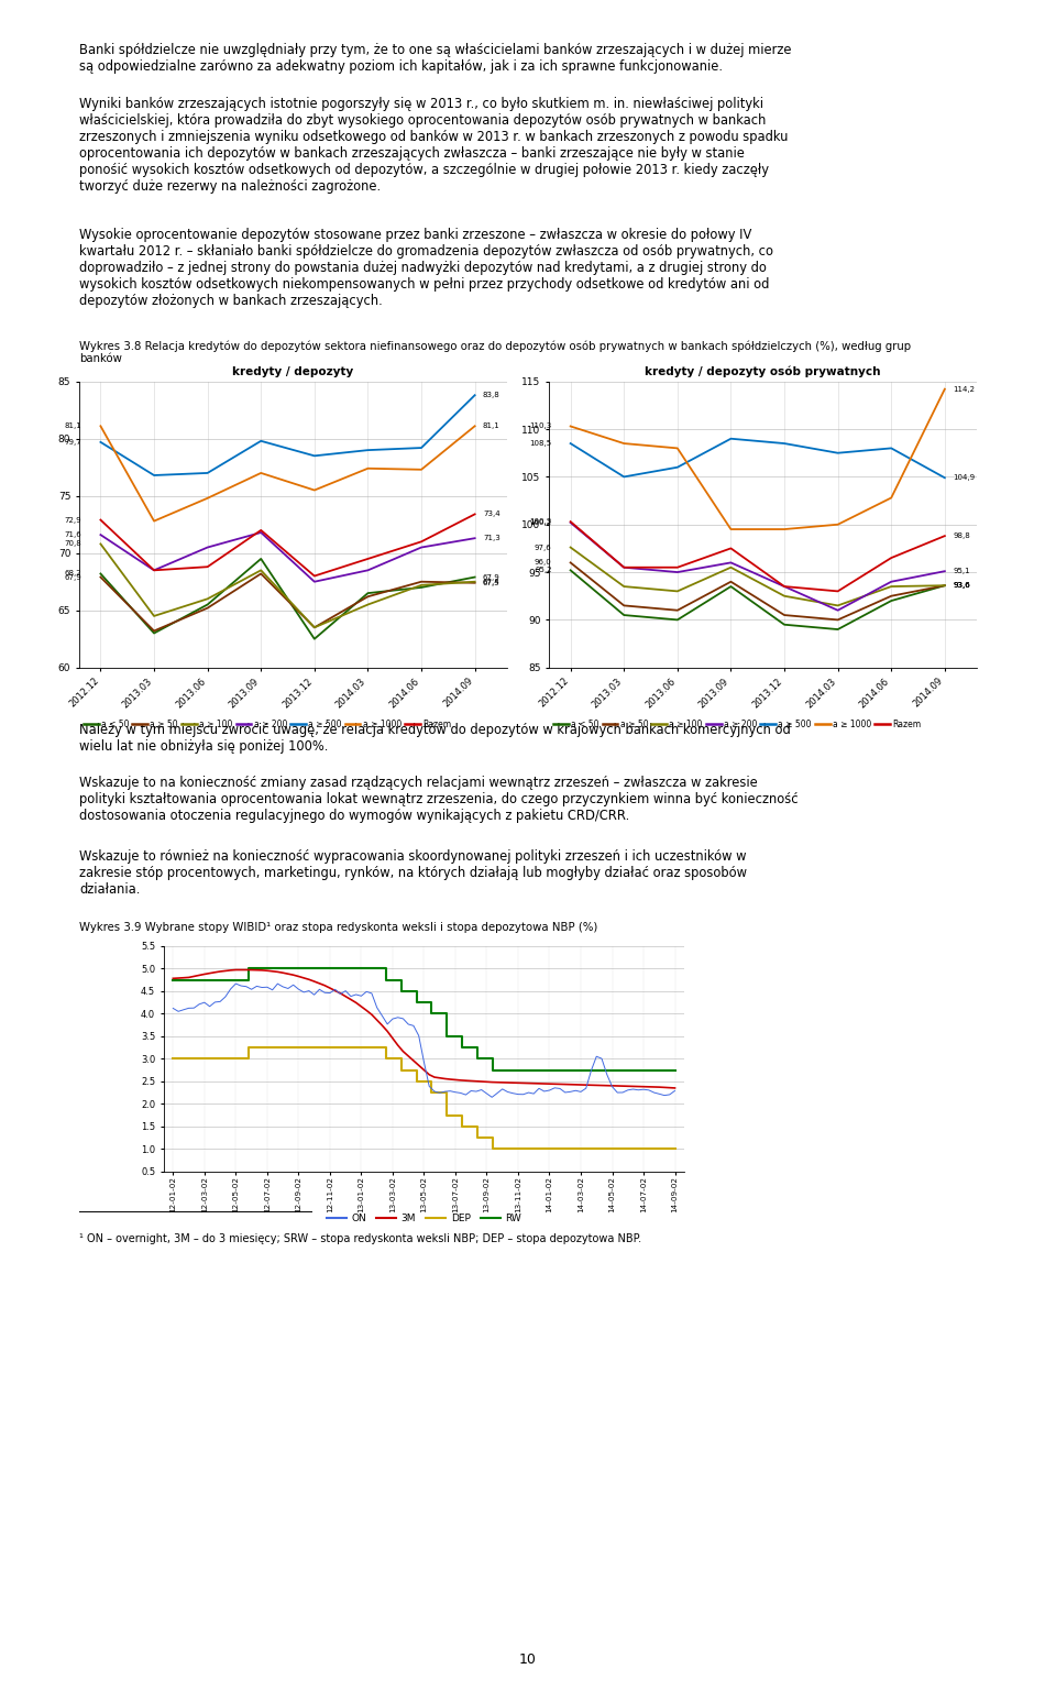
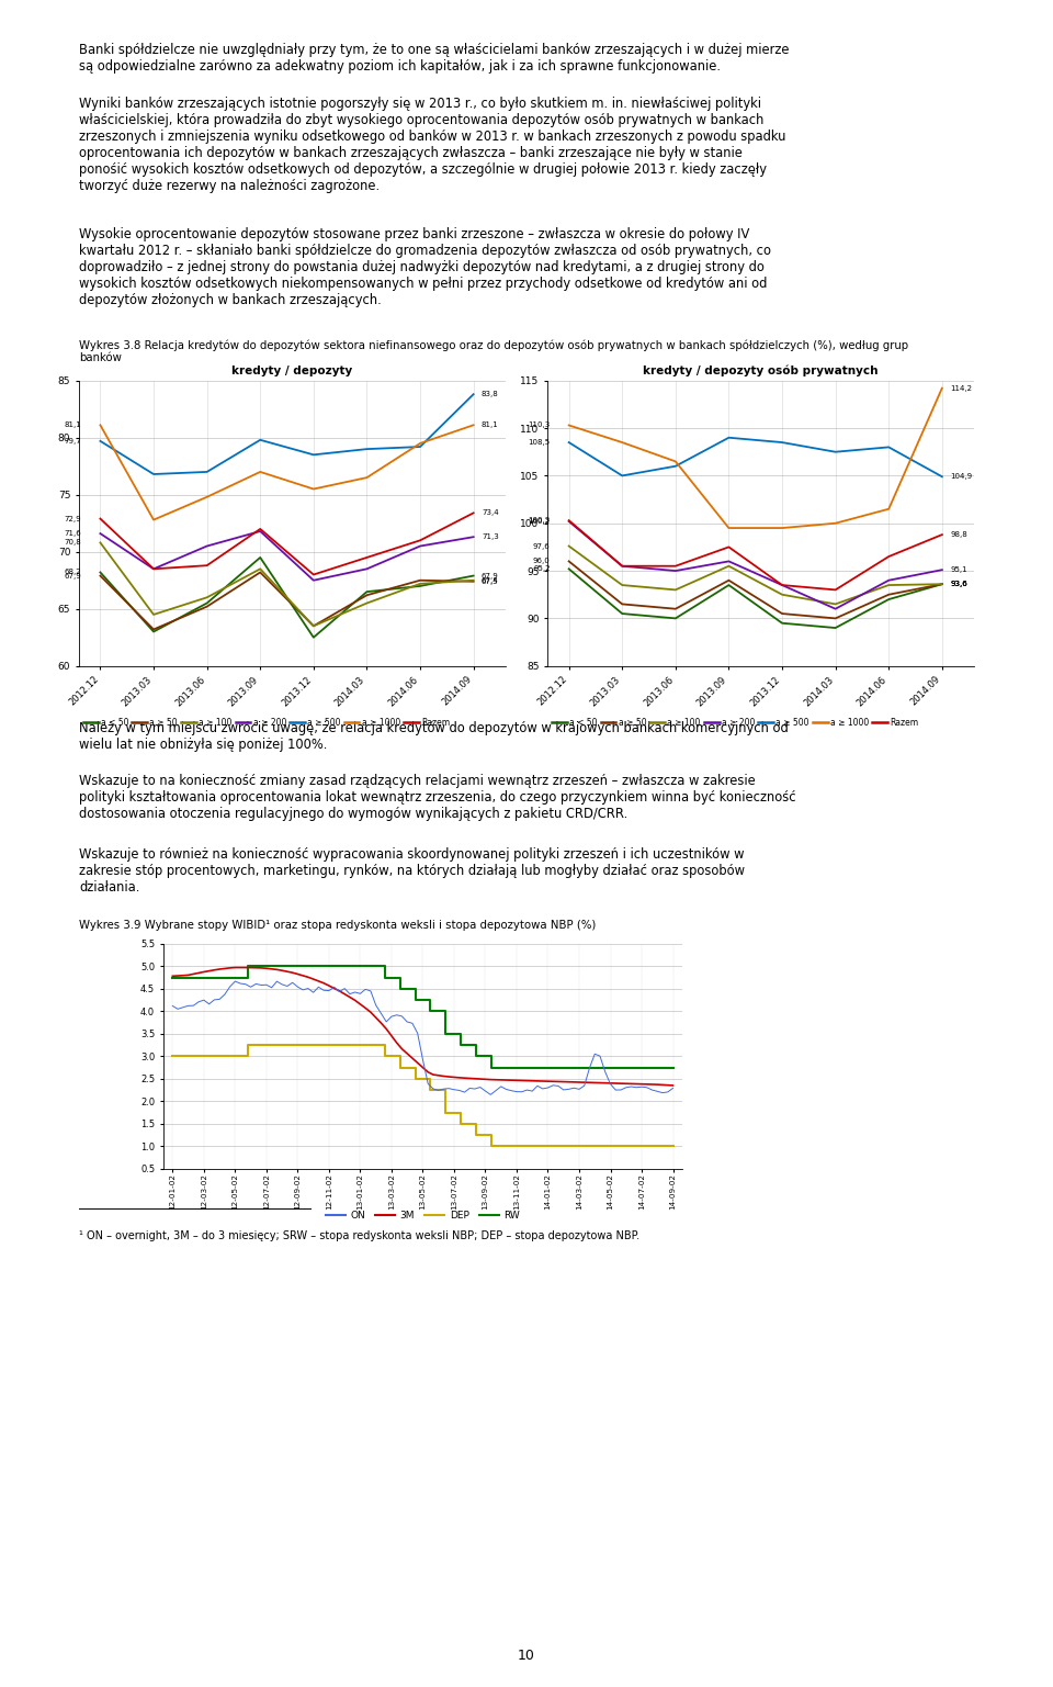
kredyty / depozyty/a ≥ 1000/2014.03: 77.4 -> 76.5
kredyty / depozyty/a ≥ 1000/2014.06: 77.3 -> 79.5
kredyty / depozyty osób prywatnych/a ≥ 1000/2013.06: 108.0 -> 106.5
kredyty / depozyty osób prywatnych/a ≥ 1000/2014.06: 102.8 -> 101.5
